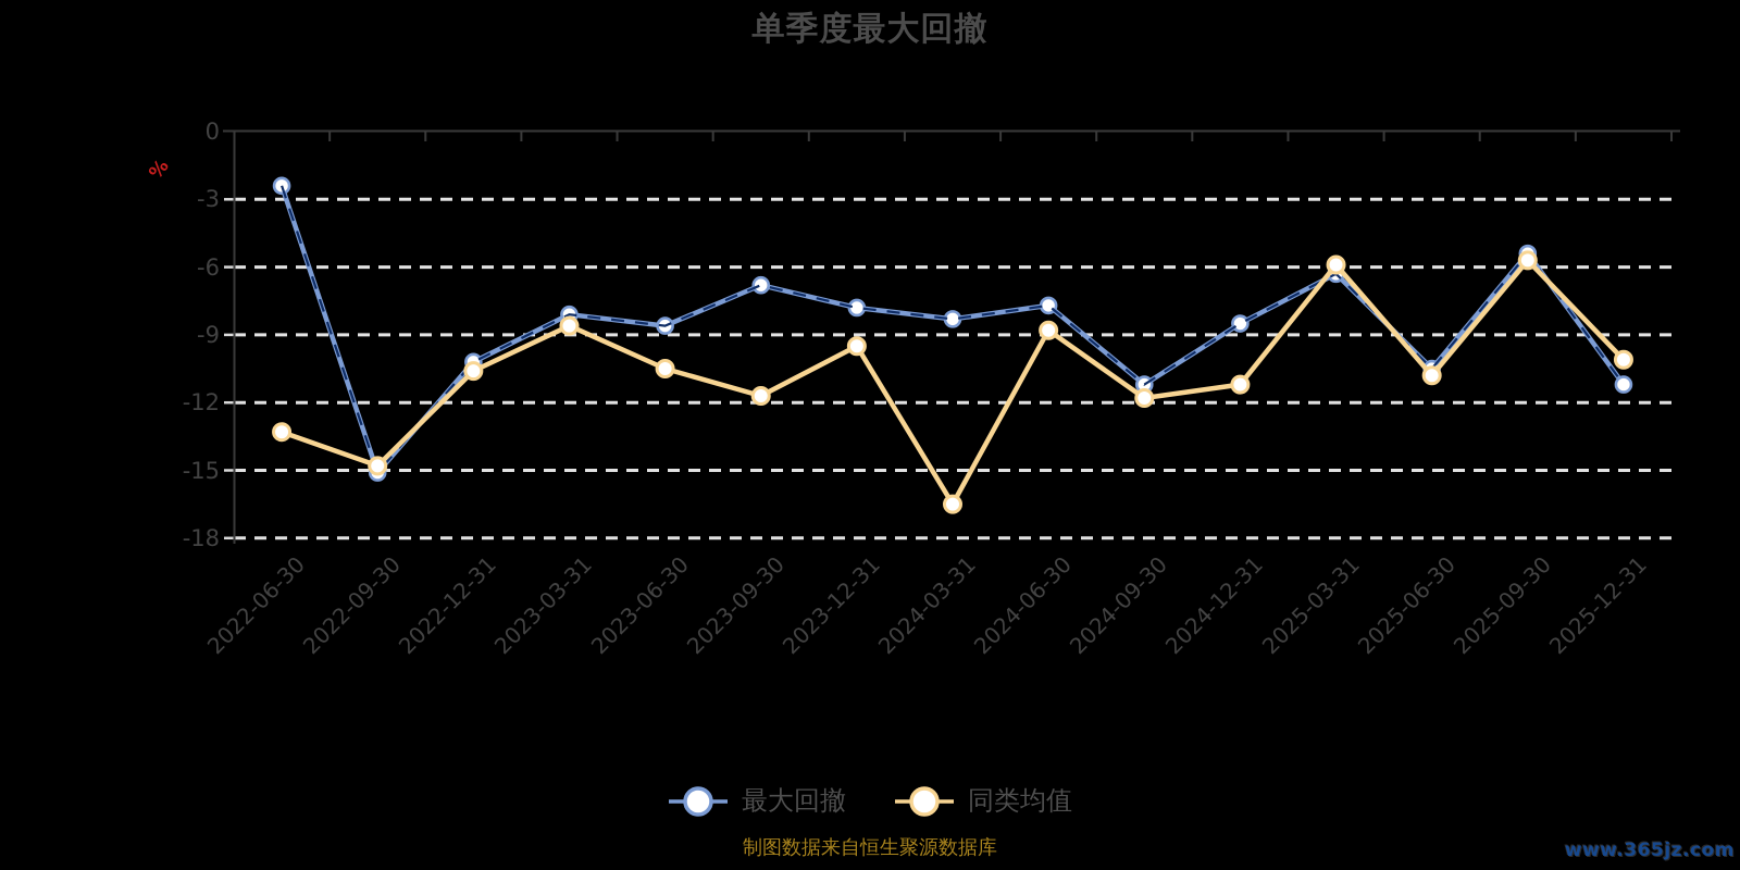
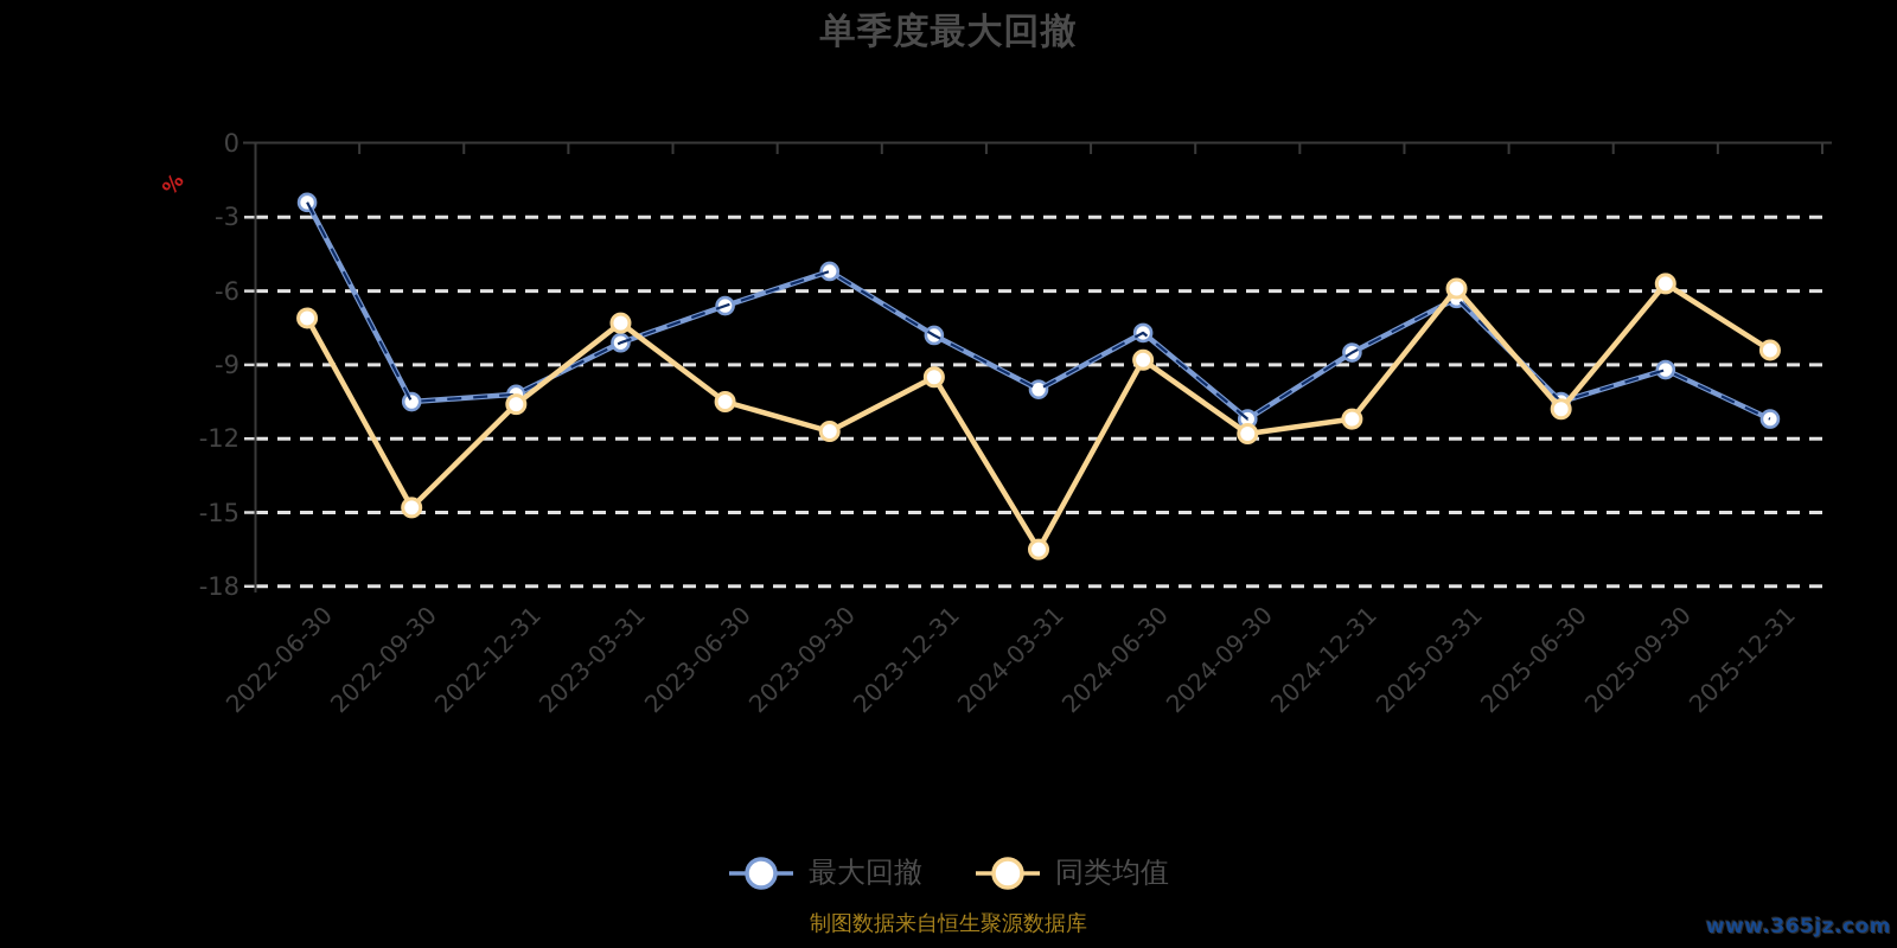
同类均值/2022-06-30: -13.3 -> -7.1
最大回撤/2022-09-30: -15.1 -> -10.5
同类均值/2023-03-31: -8.6 -> -7.3
最大回撤/2023-06-30: -8.6 -> -6.6
最大回撤/2023-09-30: -6.8 -> -5.2
最大回撤/2024-03-31: -8.3 -> -10.0
最大回撤/2025-09-30: -5.4 -> -9.2
同类均值/2025-12-31: -10.1 -> -8.4
